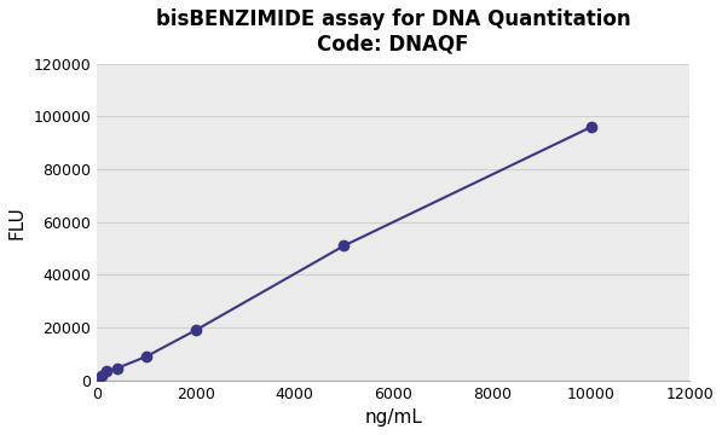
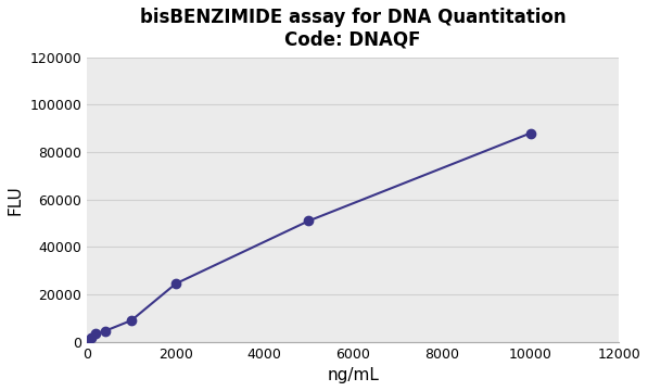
2000: 19000 -> 24500
10000: 96000 -> 88000
